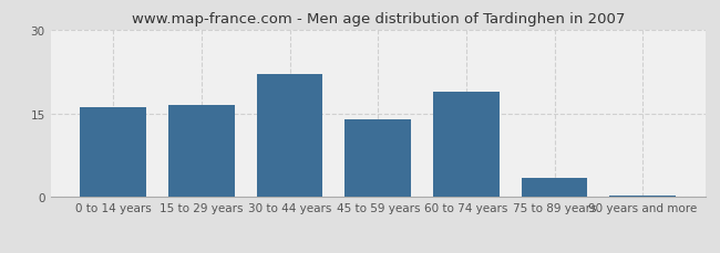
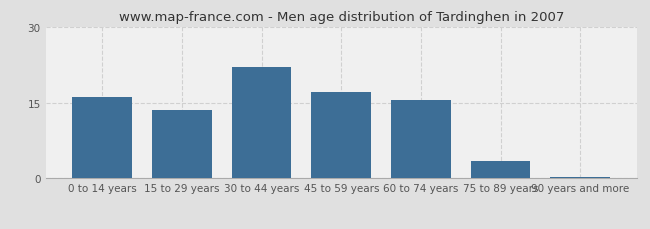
15 to 29 years: 16.4 -> 13.5
45 to 59 years: 14.0 -> 17.0
60 to 74 years: 18.8 -> 15.5
